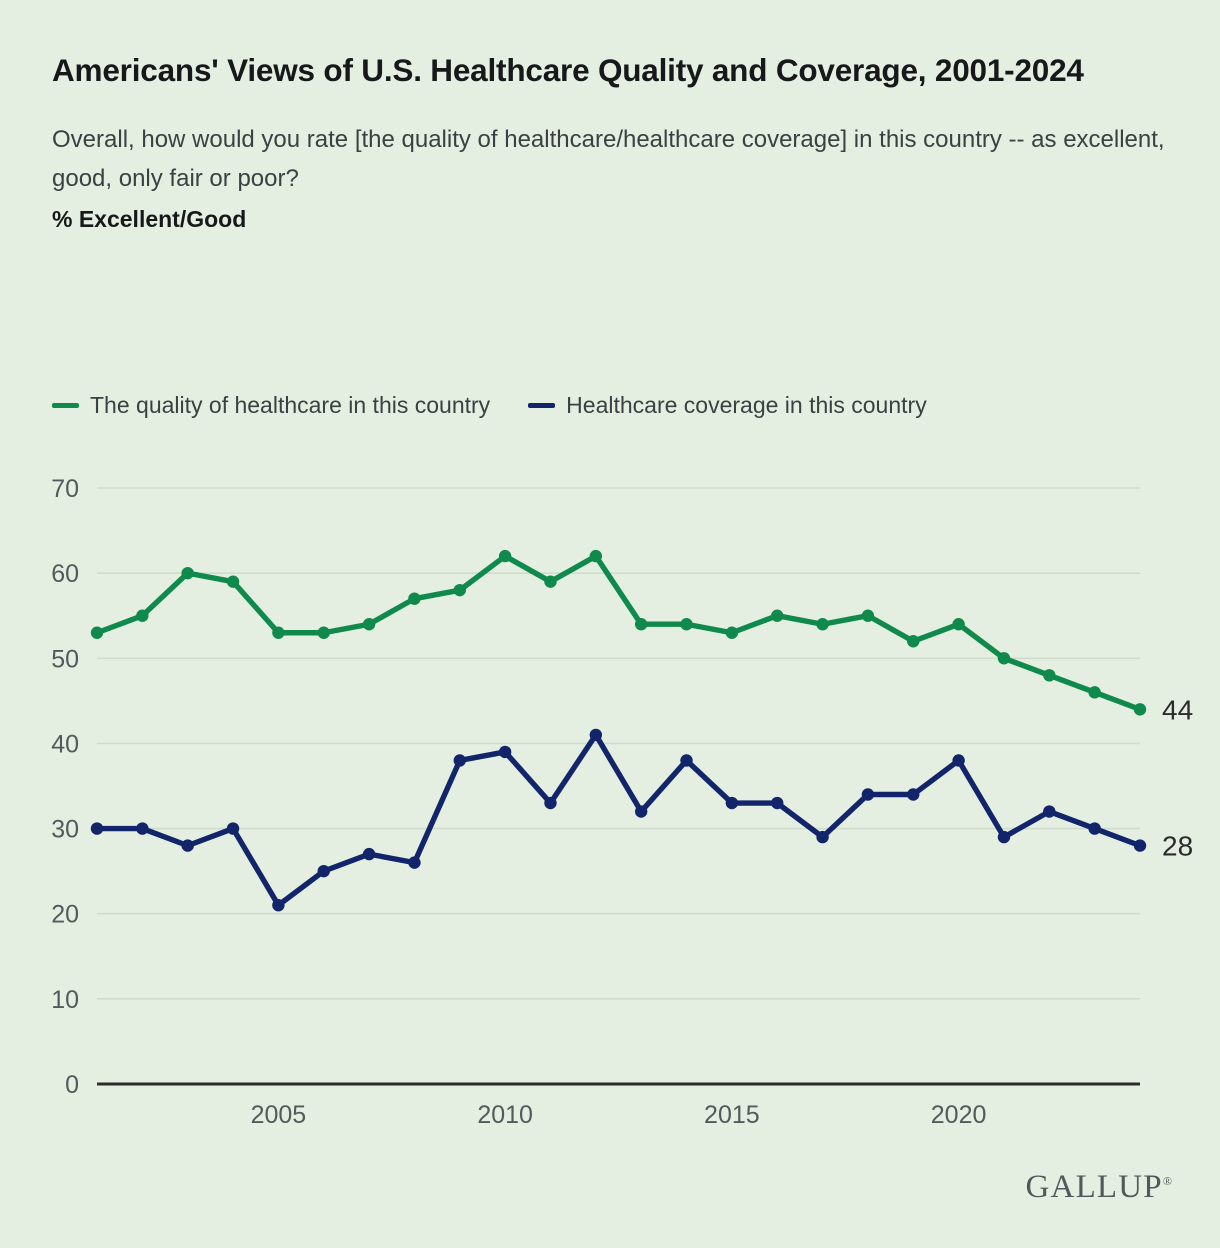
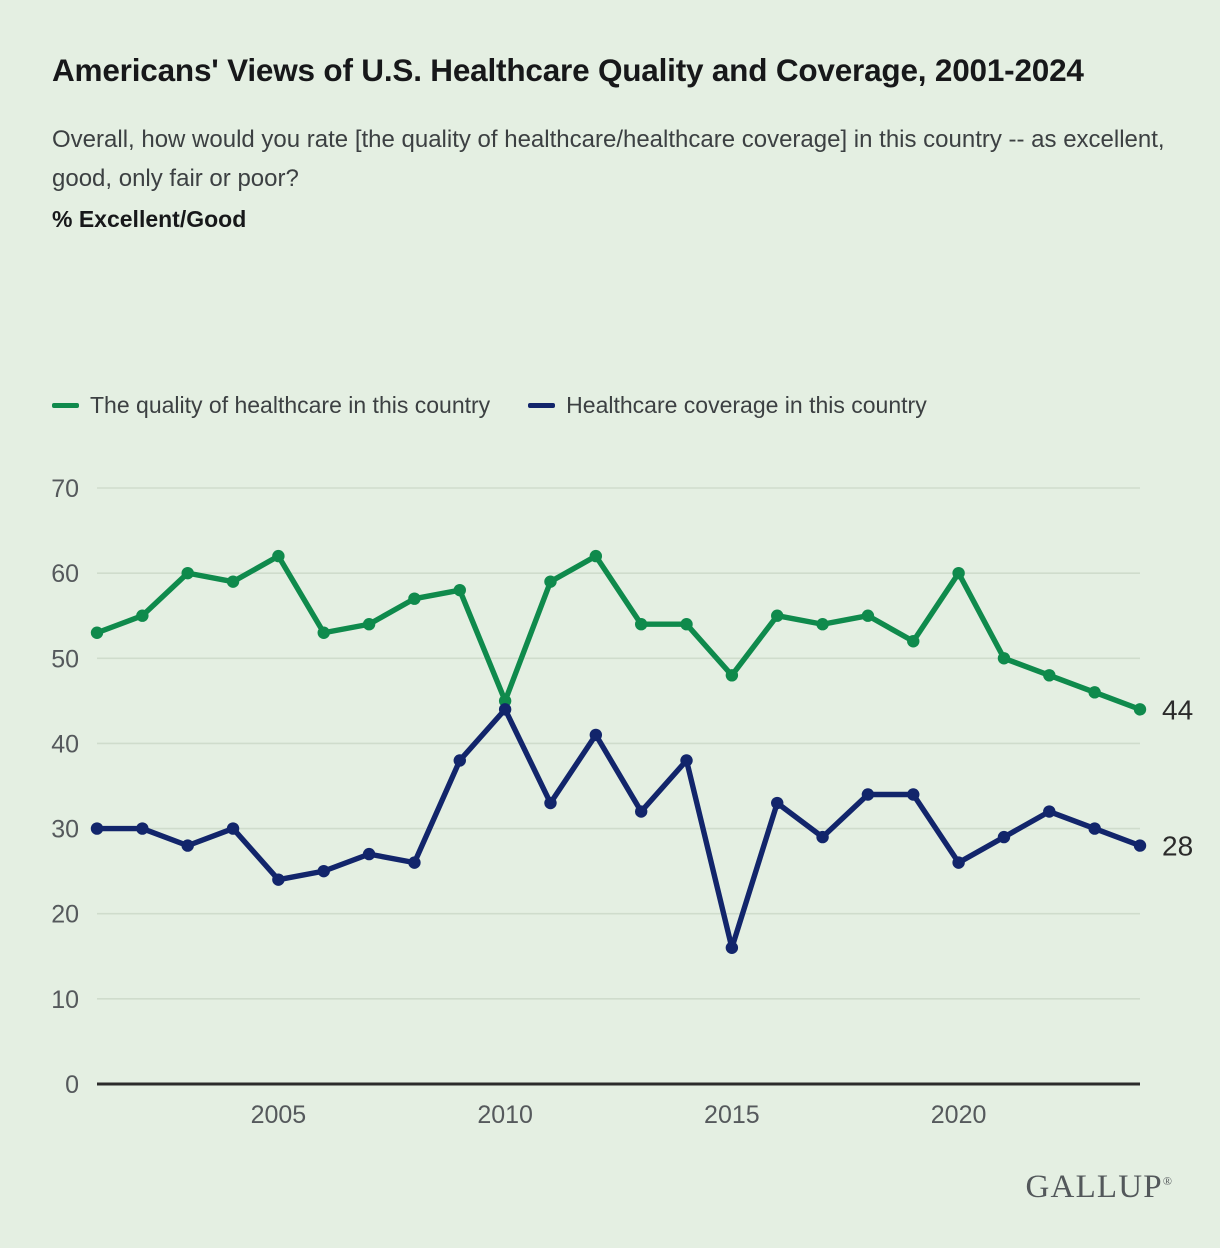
The quality of healthcare in this country/2005: 53 -> 62
Healthcare coverage in this country/2005: 21 -> 24
The quality of healthcare in this country/2010: 62 -> 45
Healthcare coverage in this country/2010: 39 -> 44
The quality of healthcare in this country/2015: 53 -> 48
Healthcare coverage in this country/2015: 33 -> 16
The quality of healthcare in this country/2020: 54 -> 60
Healthcare coverage in this country/2020: 38 -> 26
